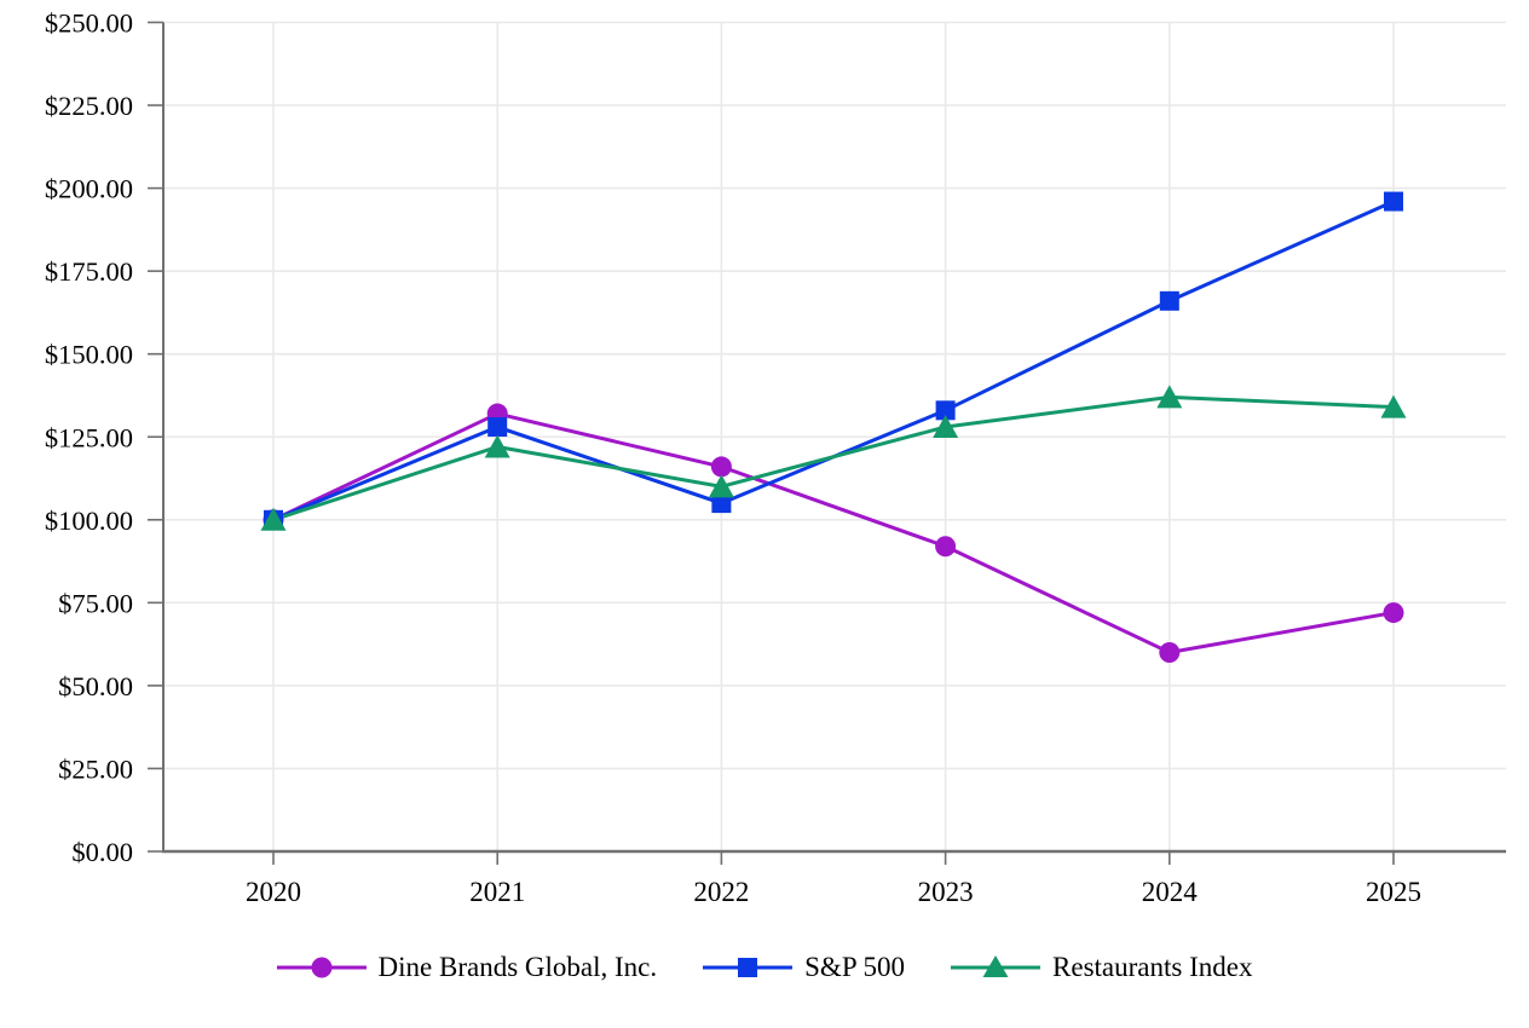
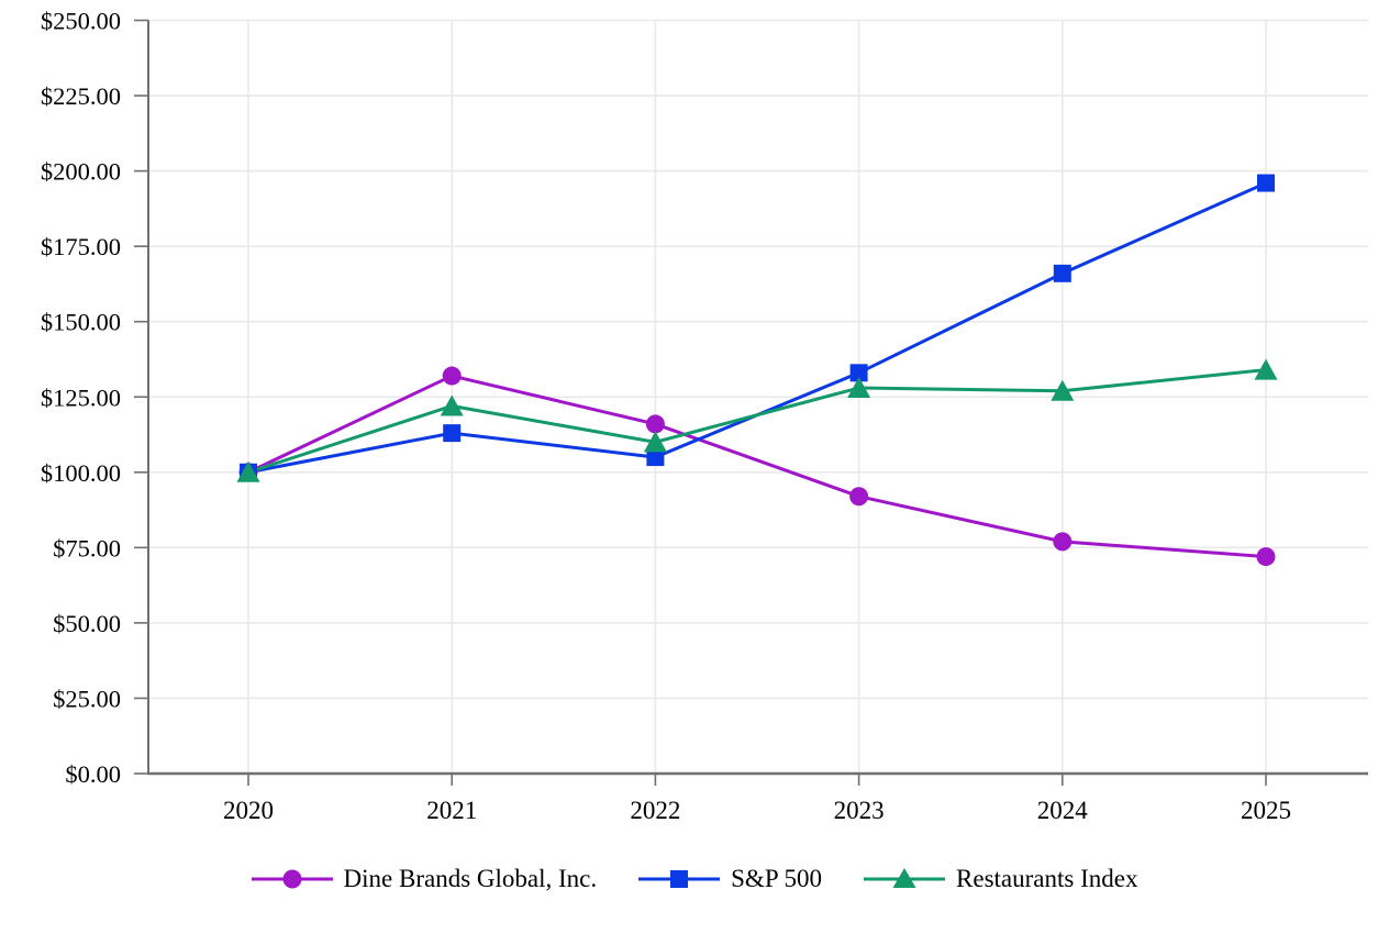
S&P 500/2021: $128 -> $113
Dine Brands Global, Inc./2024: $60 -> $77
Restaurants Index/2024: $137 -> $127
